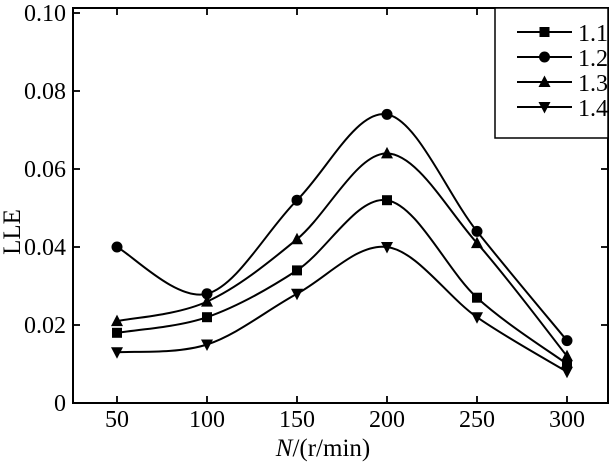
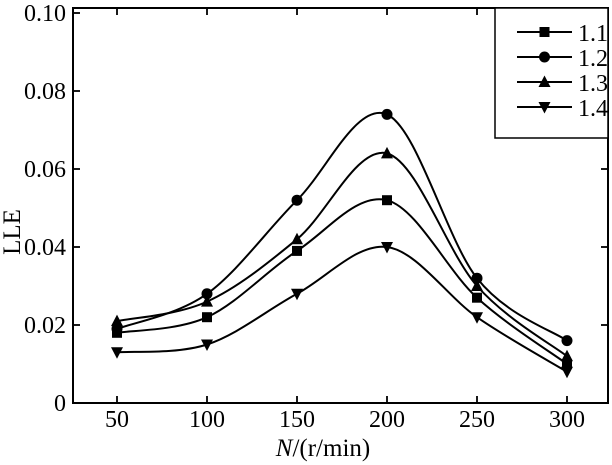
1.2/50: 0.040 -> 0.019
1.1/150: 0.034 -> 0.039
1.2/250: 0.044 -> 0.032
1.3/250: 0.041 -> 0.030
